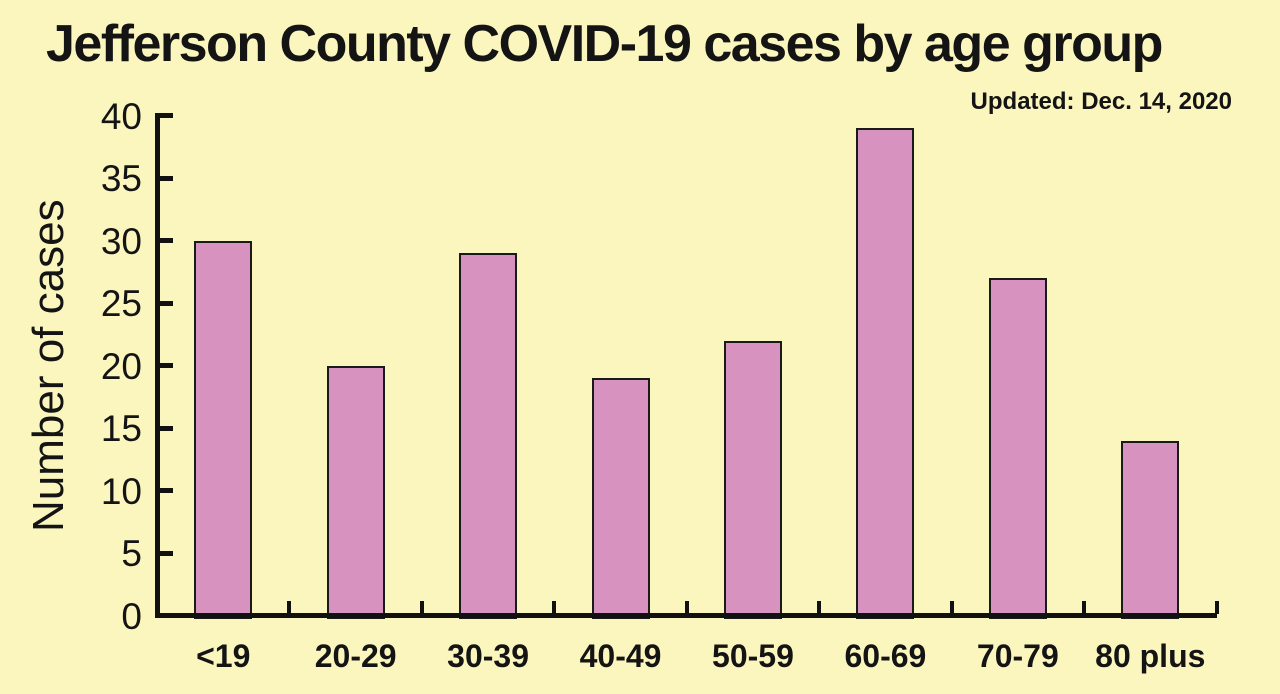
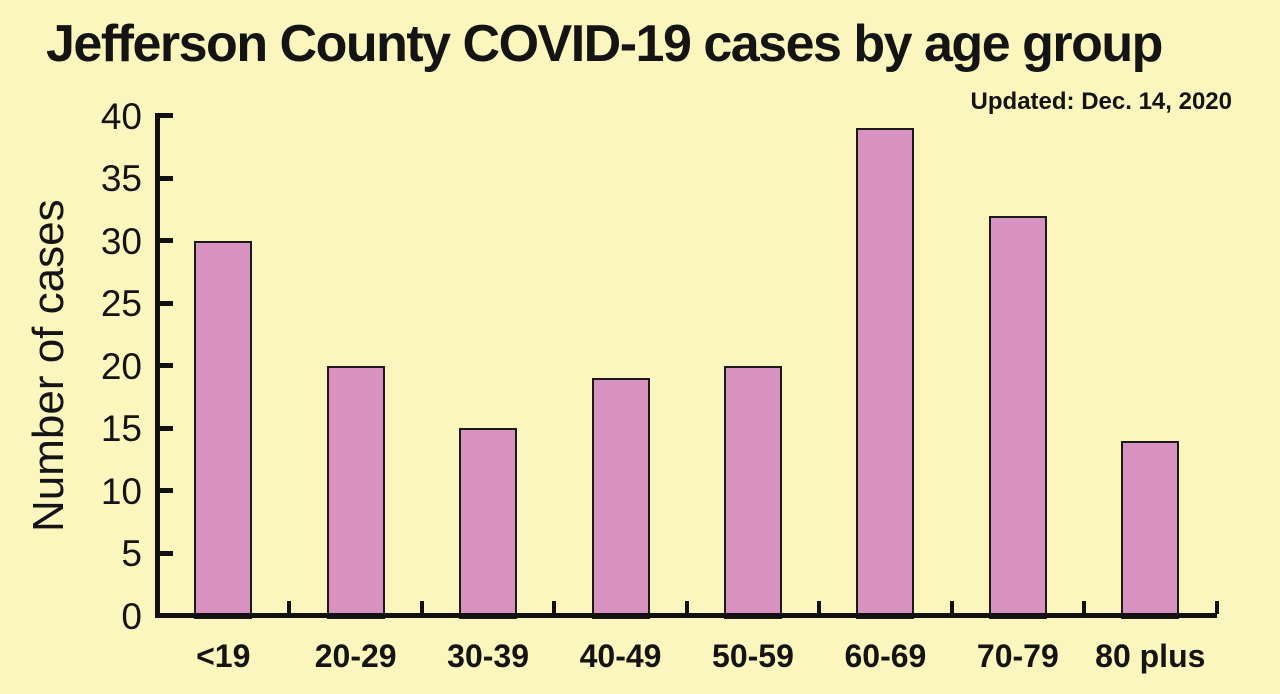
30-39: 29 -> 15
50-59: 22 -> 20
70-79: 27 -> 32
